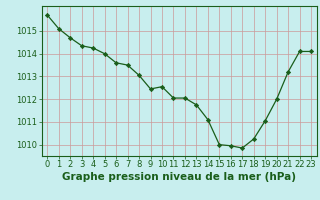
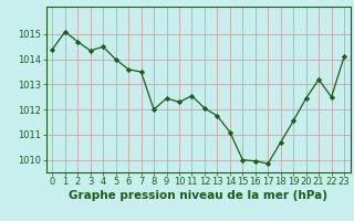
0: 1015.70 -> 1014.40
4: 1014.25 -> 1014.50
8: 1013.05 -> 1012.00
10: 1012.55 -> 1012.30
11: 1012.05 -> 1012.55
18: 1010.25 -> 1010.70
19: 1011.05 -> 1011.55
20: 1012.00 -> 1012.45
22: 1014.10 -> 1012.50
